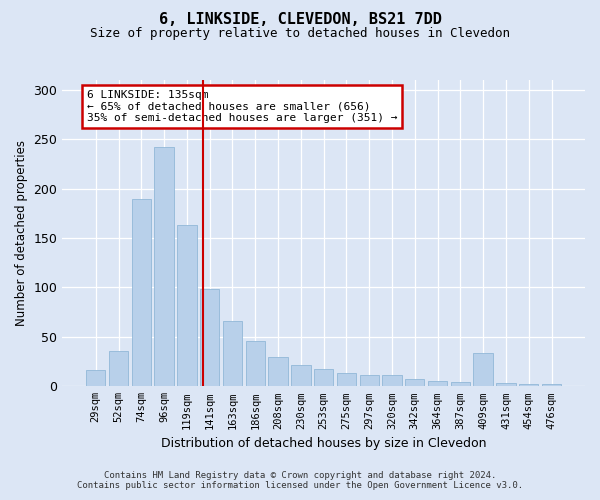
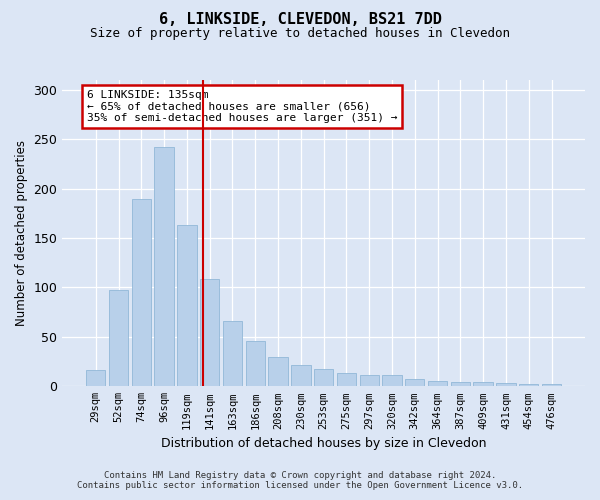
52sqm: 36 -> 97
141sqm: 98 -> 109
409sqm: 34 -> 4
